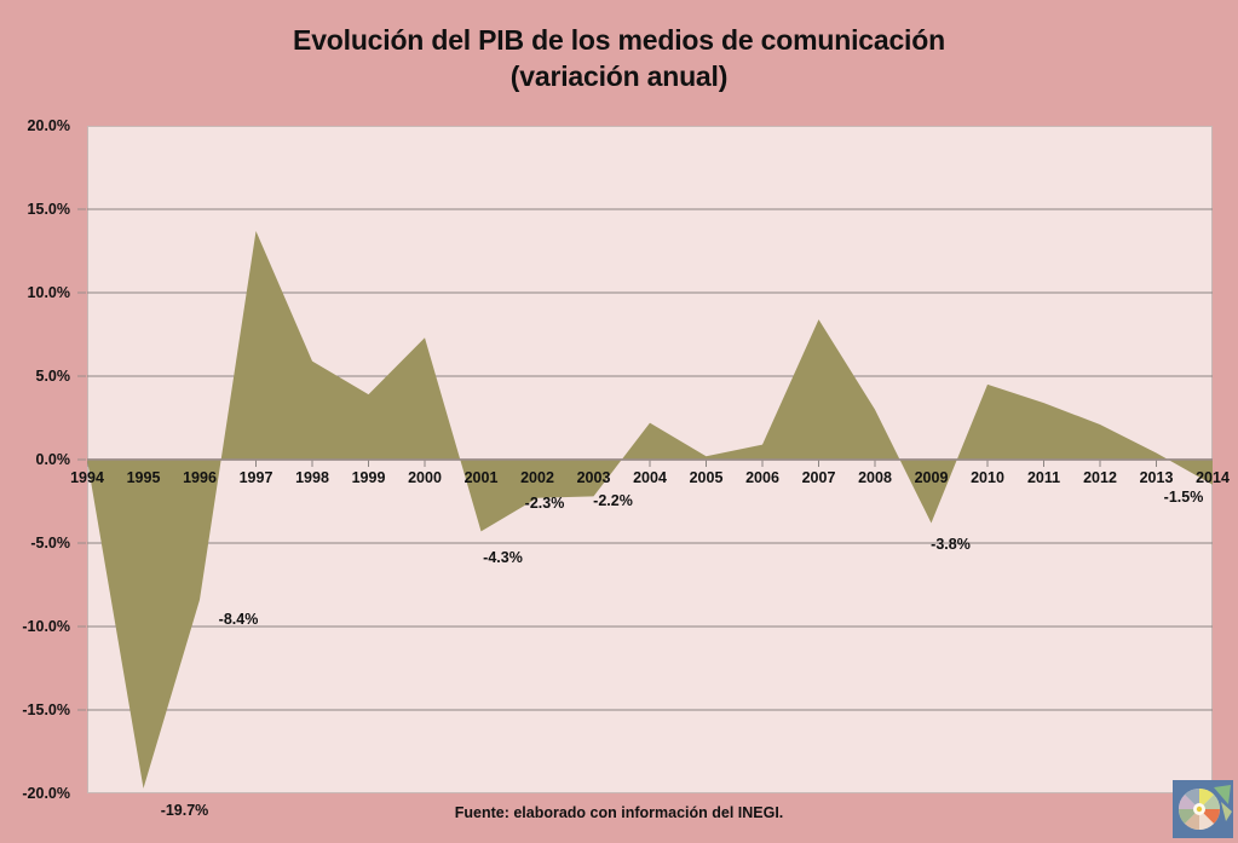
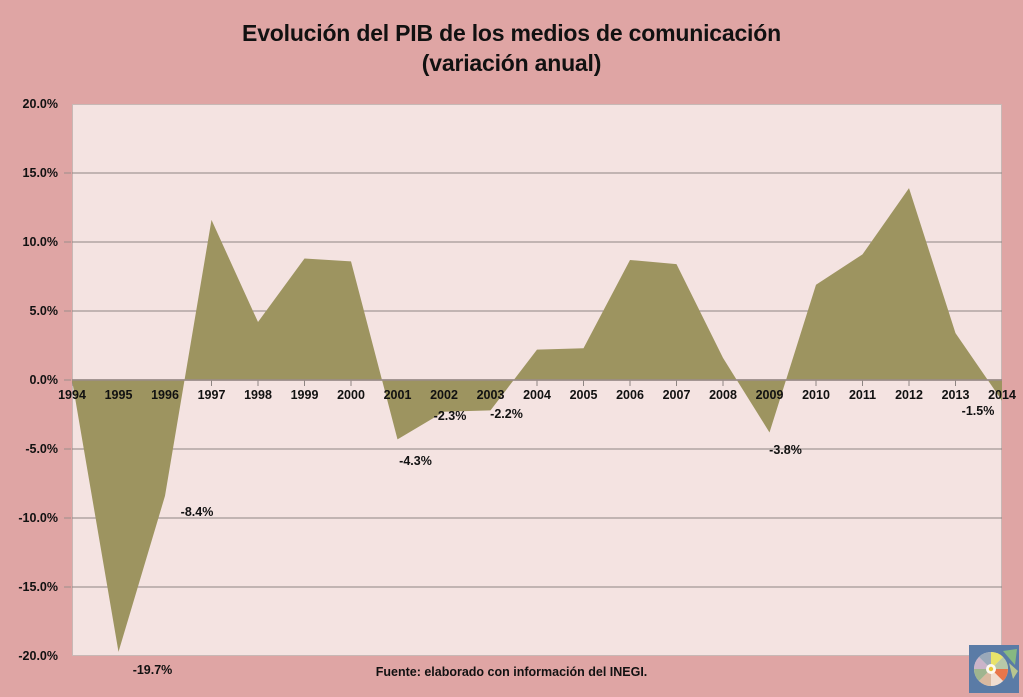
1997: 13.7% -> 11.6%
1998: 5.9% -> 4.2%
1999: 3.9% -> 8.8%
2000: 7.3% -> 8.6%
2005: 0.2% -> 2.3%
2006: 0.9% -> 8.7%
2008: 3.0% -> 1.6%
2010: 4.5% -> 6.9%
2011: 3.4% -> 9.1%
2012: 2.1% -> 13.9%
2013: 0.4% -> 3.4%
